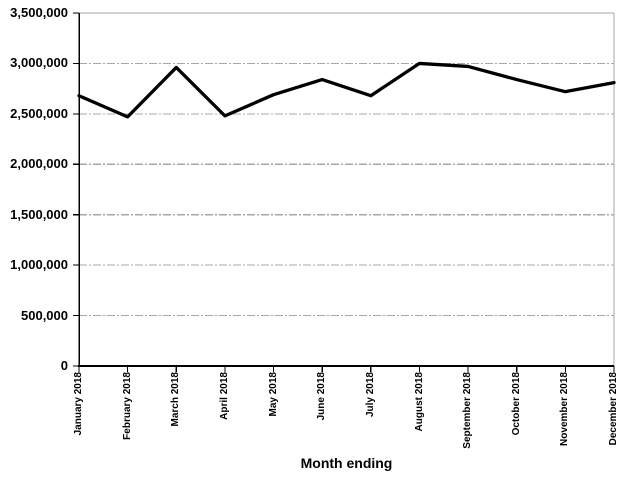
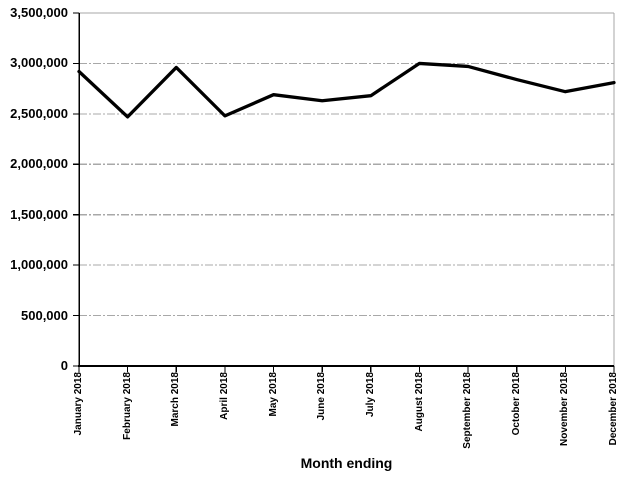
January 2018: 2680000 -> 2920000
June 2018: 2840000 -> 2630000
